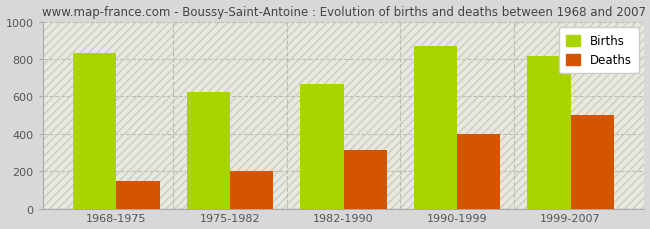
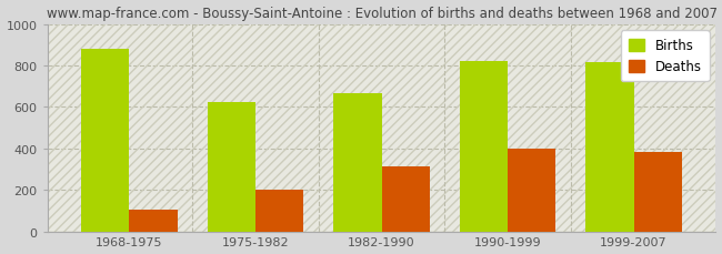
Births/1968-1975: 830 -> 880
Deaths/1968-1975: 150 -> 100
Births/1990-1999: 870 -> 820
Deaths/1999-2007: 500 -> 380
